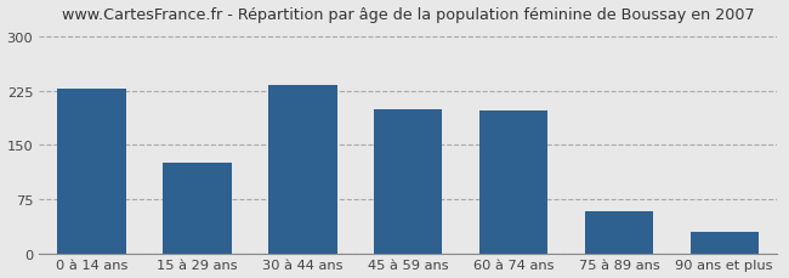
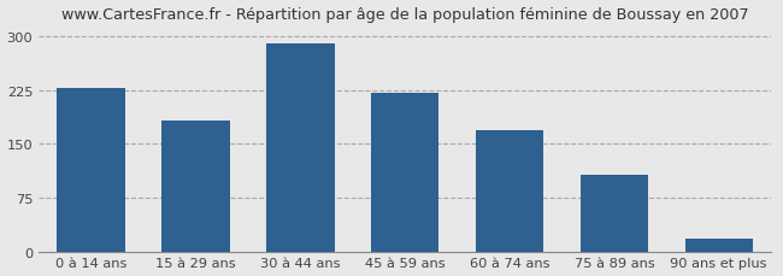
15 à 29 ans: 126 -> 182
30 à 44 ans: 234 -> 290
45 à 59 ans: 200 -> 222
60 à 74 ans: 198 -> 170
75 à 89 ans: 58 -> 107
90 ans et plus: 30 -> 18
